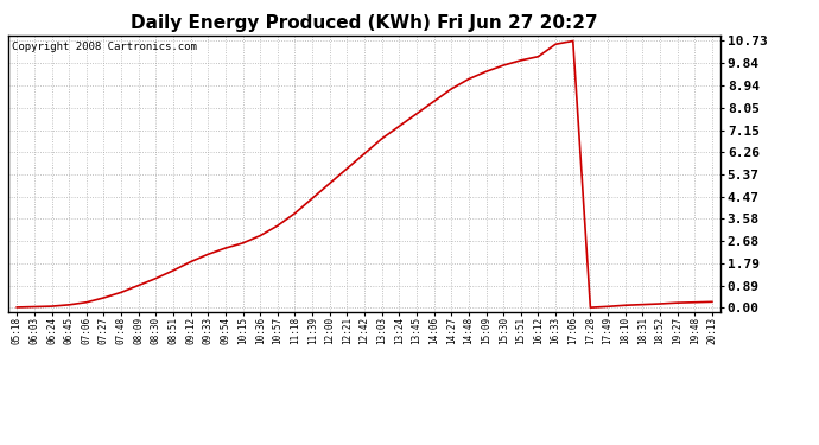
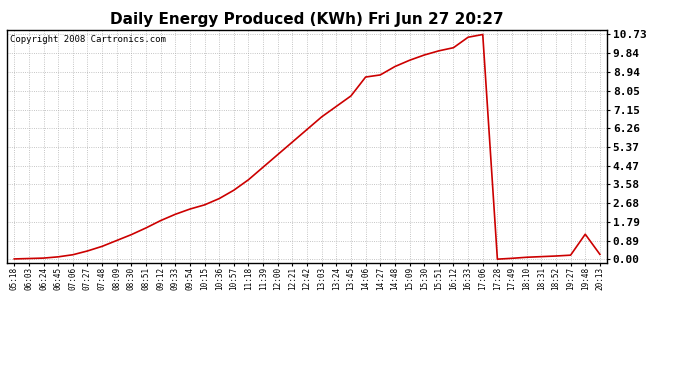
14:06: 8.30 -> 8.70
19:48: 0.22 -> 1.20
